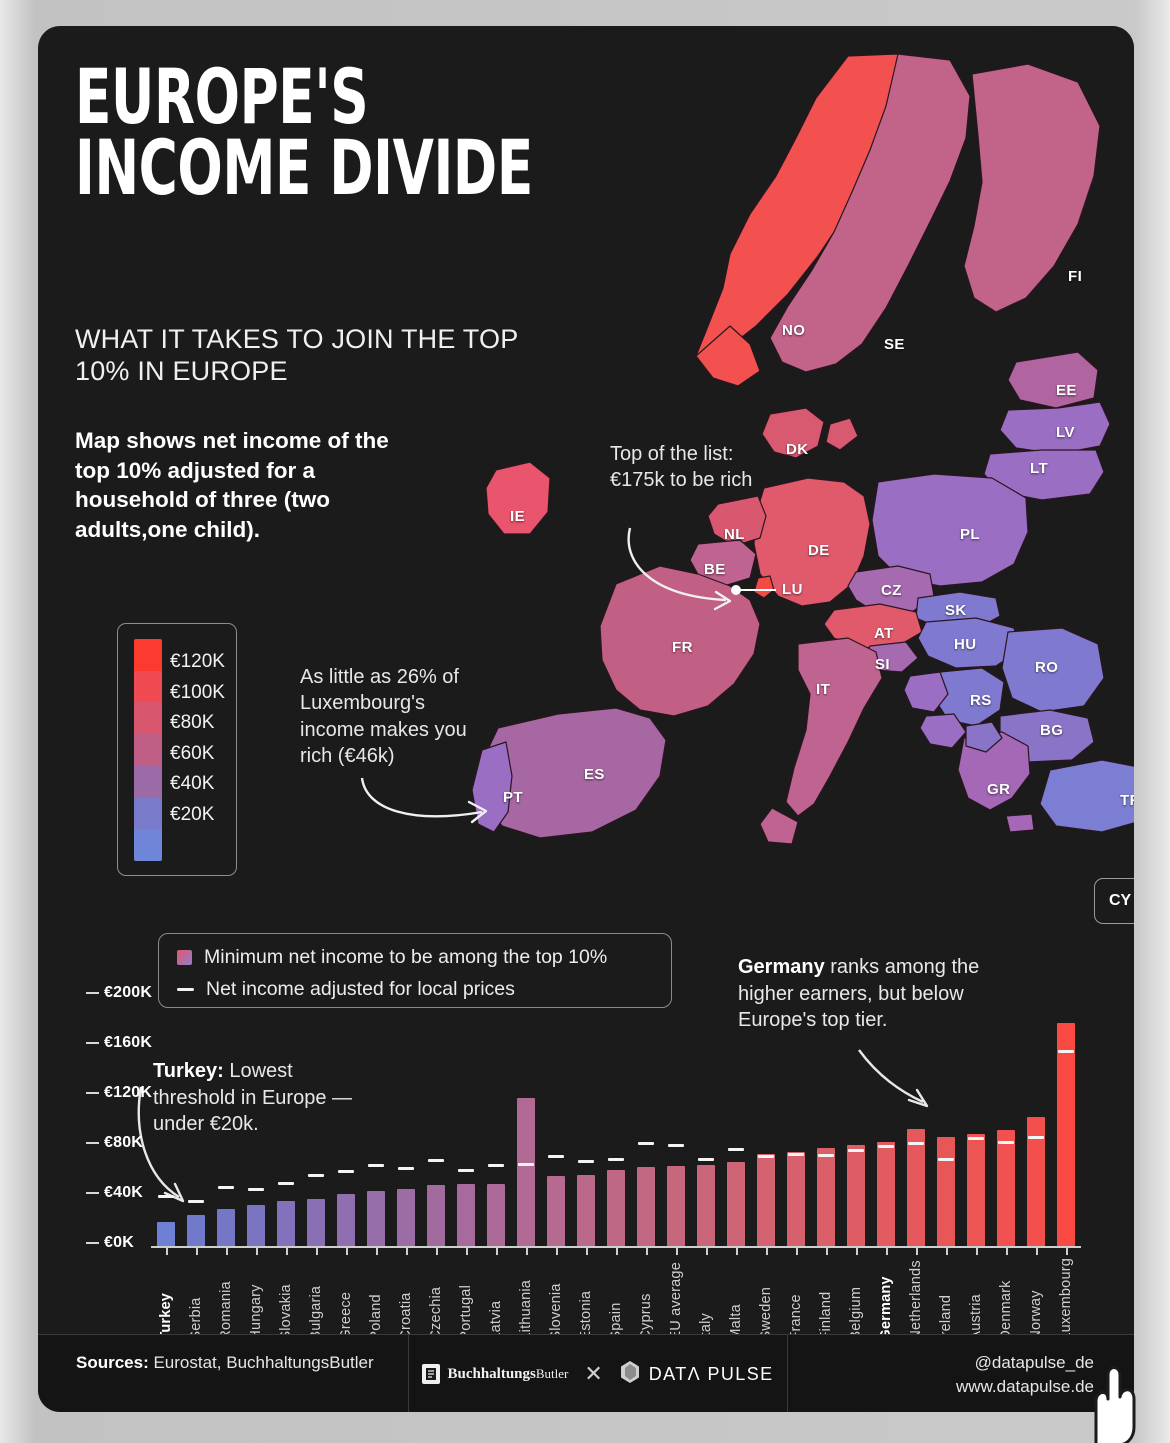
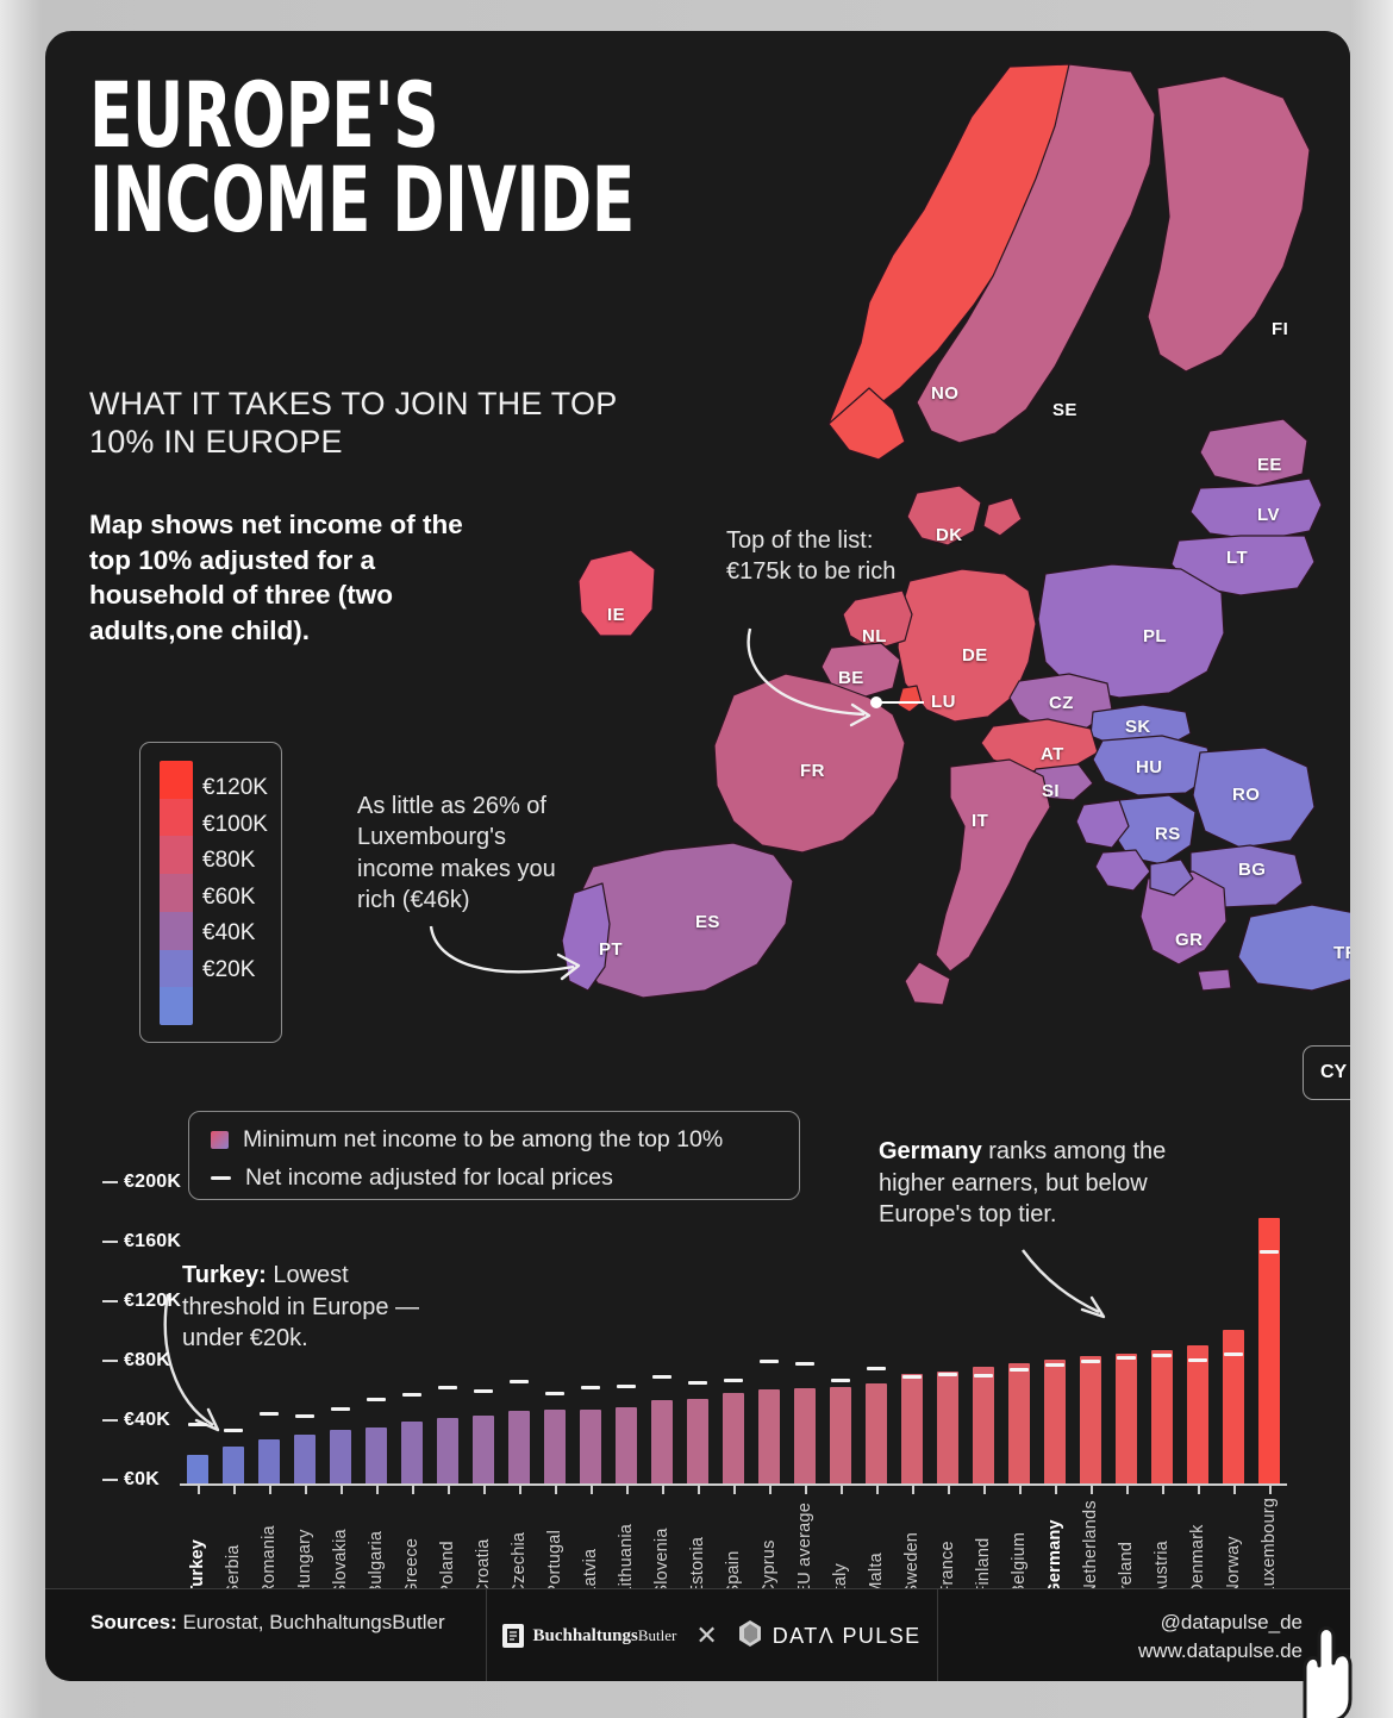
Minimum net income to be among the top 10%/Lithuania: €116K -> €50K
Minimum net income to be among the top 10%/Netherlands: €92K -> €84K
Net income adjusted for local prices/Ireland: €67K -> €82K
